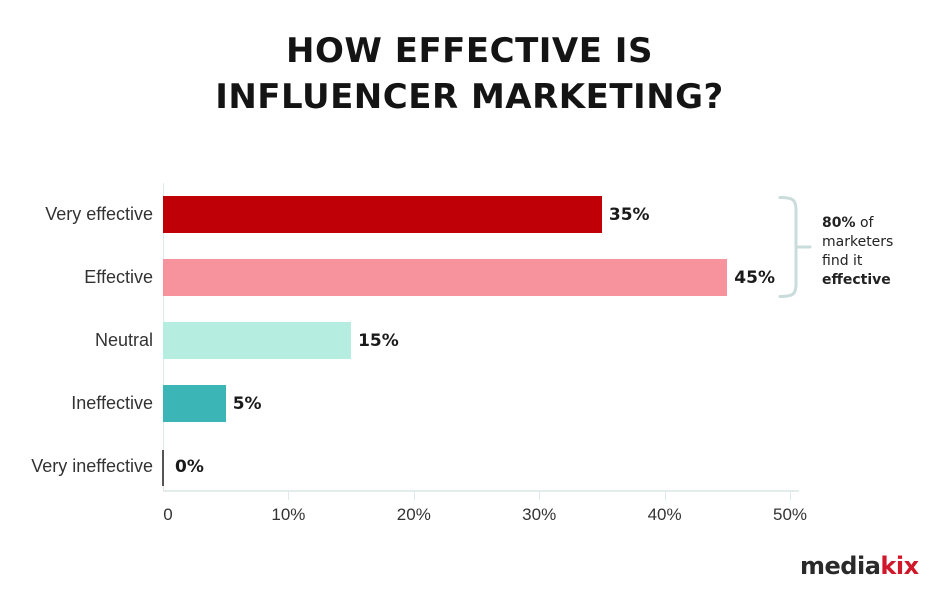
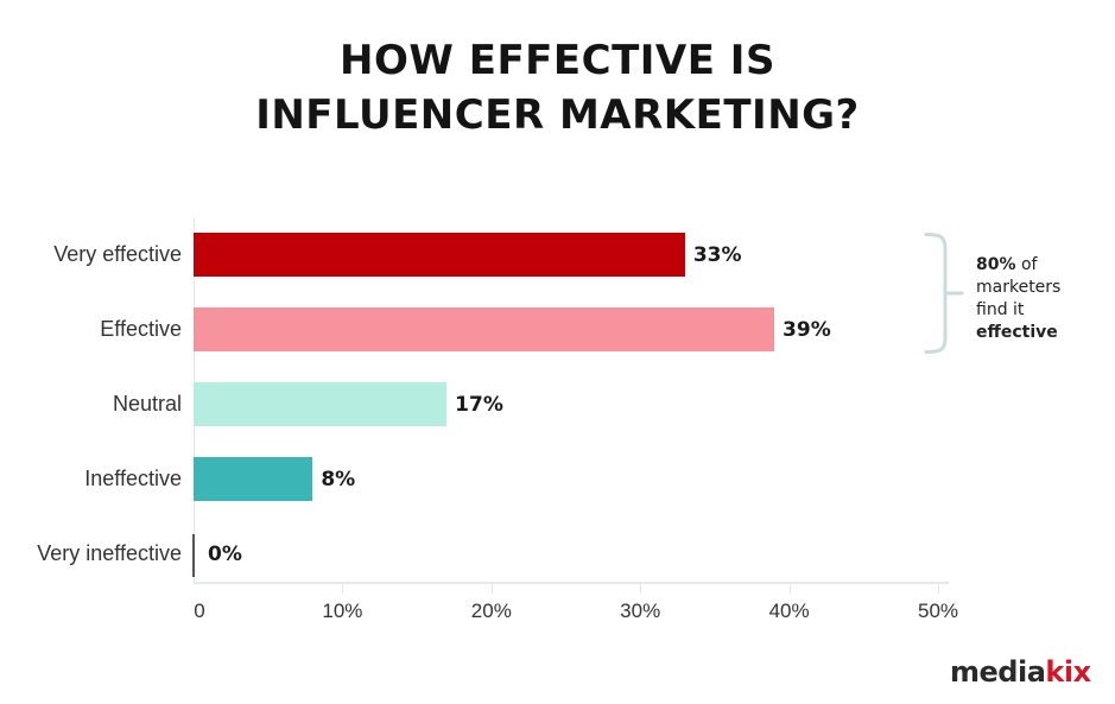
Very effective: 35% -> 33%
Effective: 45% -> 39%
Neutral: 15% -> 17%
Ineffective: 5% -> 8%
